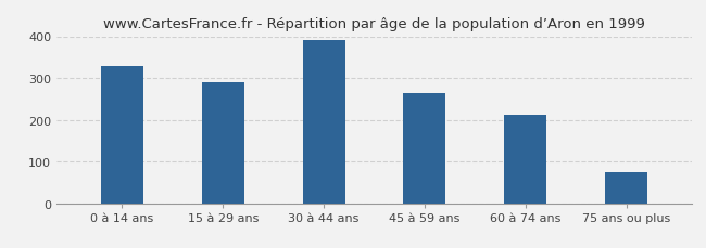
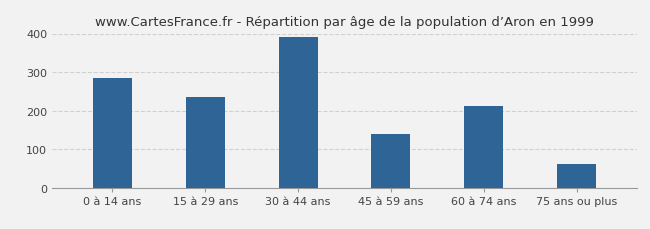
0 à 14 ans: 328 -> 285
15 à 29 ans: 289 -> 235
45 à 59 ans: 263 -> 140
75 ans ou plus: 75 -> 60
